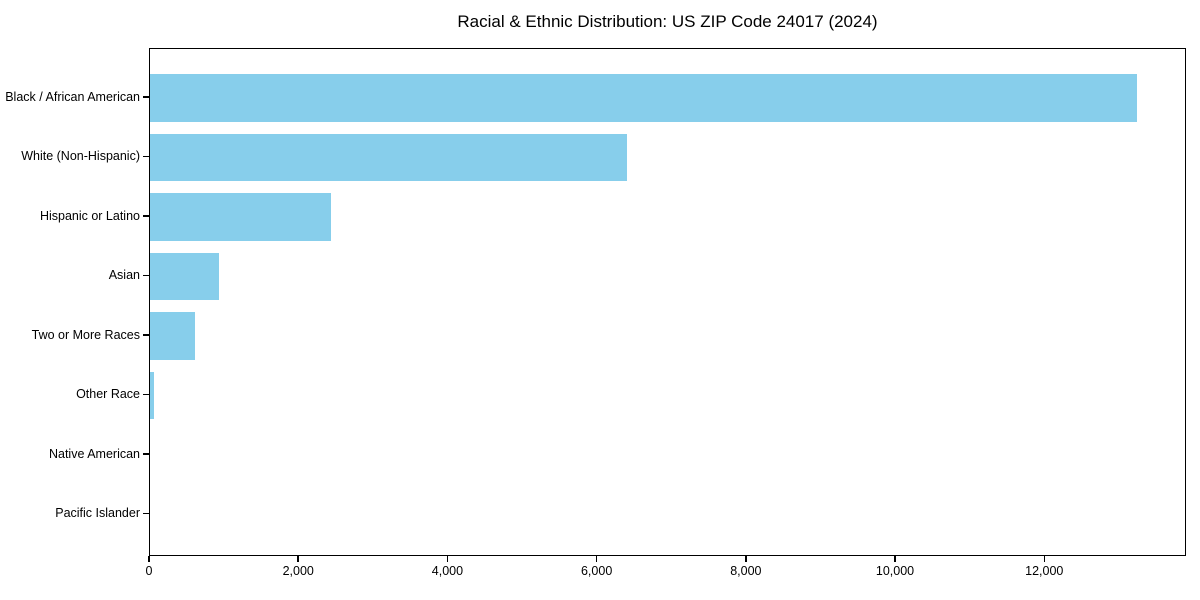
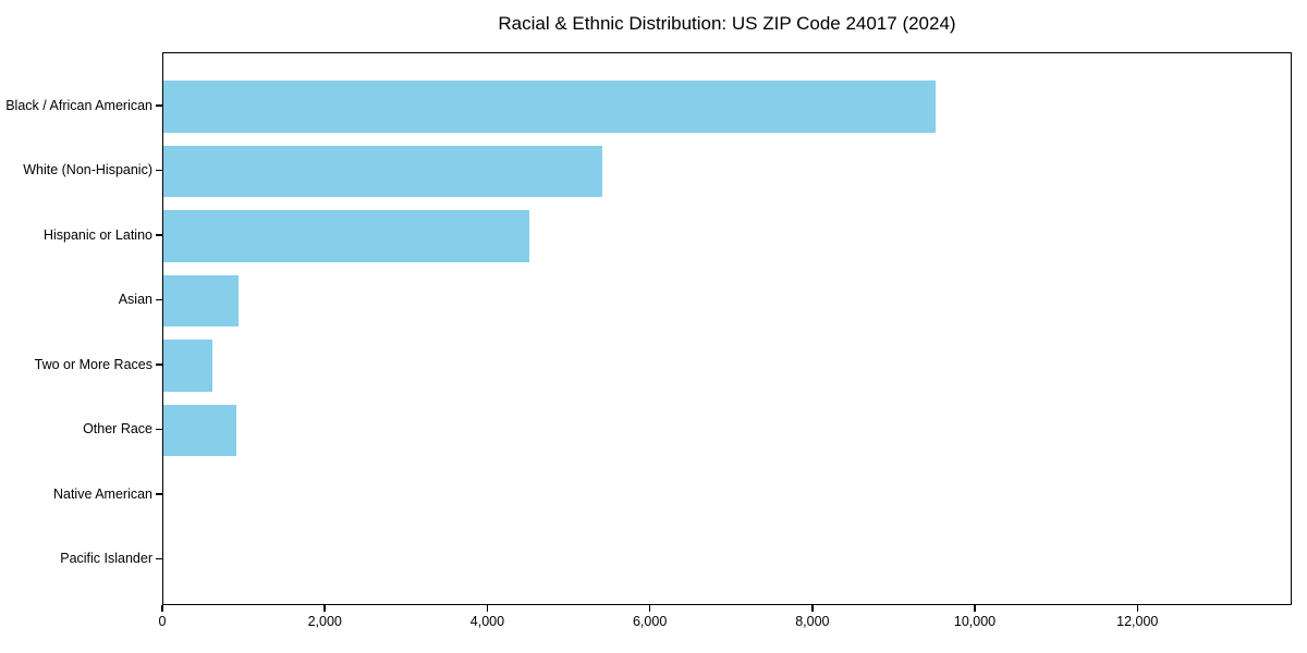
Black / African American: 13200 -> 9500
White (Non-Hispanic): 6400 -> 5400
Hispanic or Latino: 2400 -> 4500
Other Race: 100 -> 900
